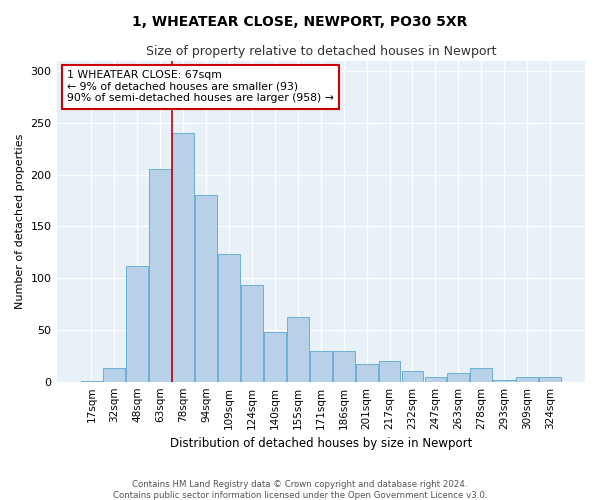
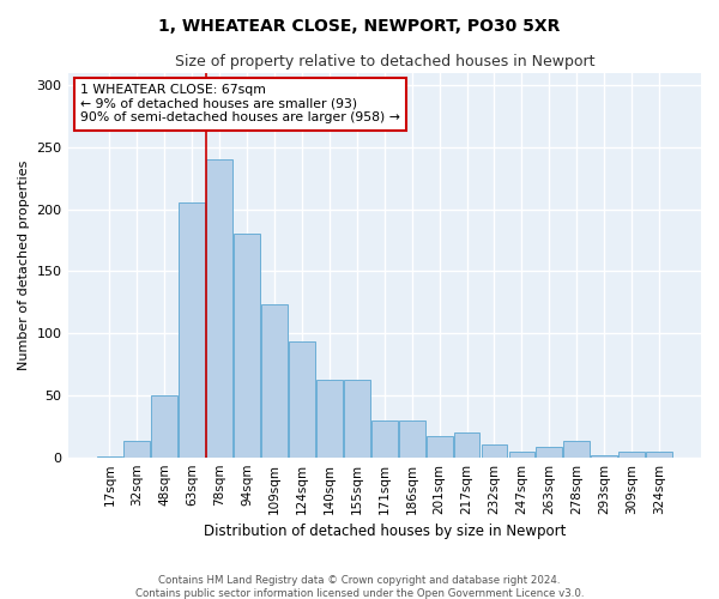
48sqm: 112 -> 50
140sqm: 48 -> 62
